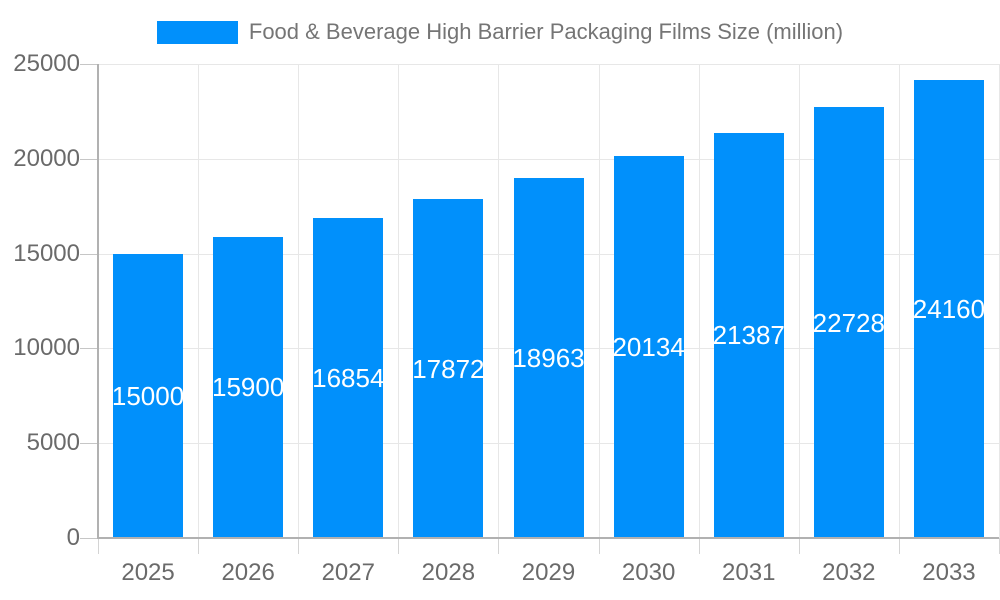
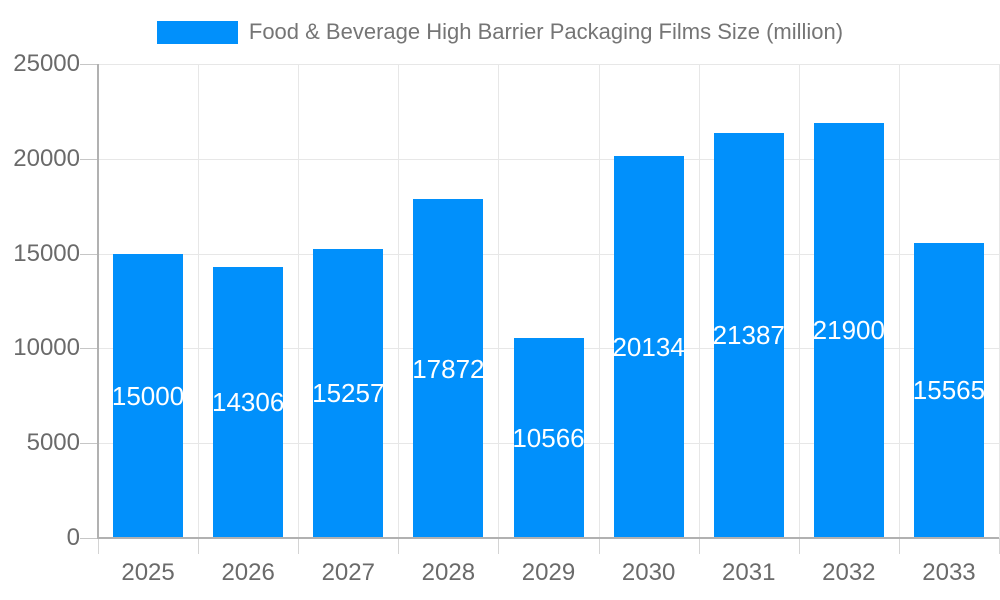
2026: 15900 -> 14306
2027: 16854 -> 15257
2029: 18963 -> 10566
2032: 22728 -> 21900
2033: 24160 -> 15565
